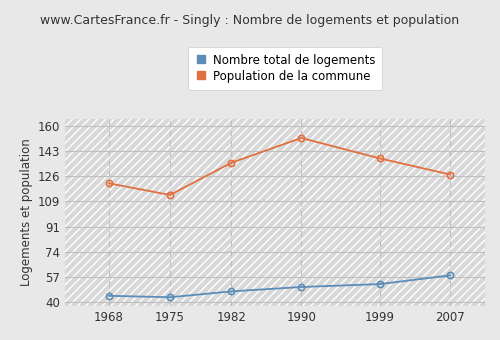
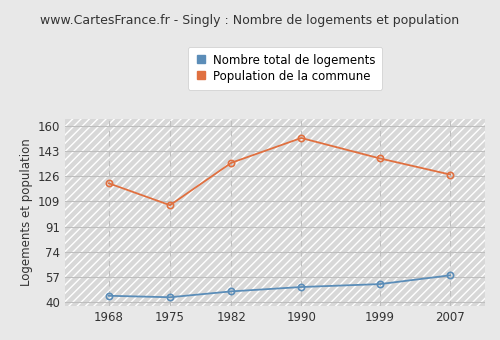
Population de la commune/1975: 113 -> 106
